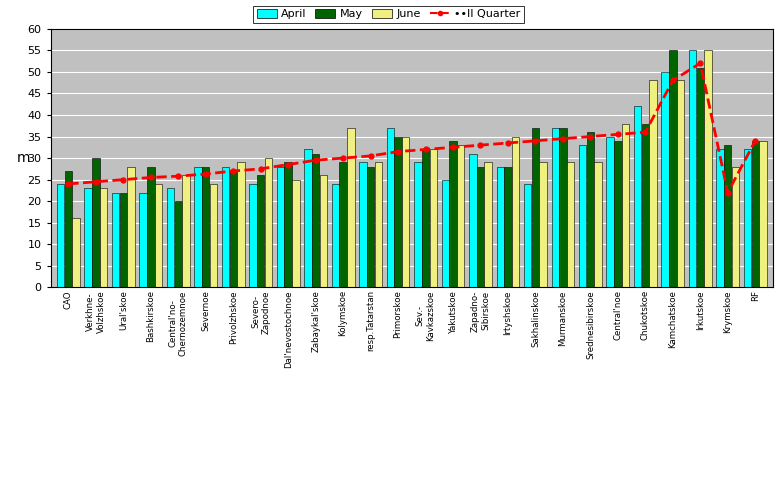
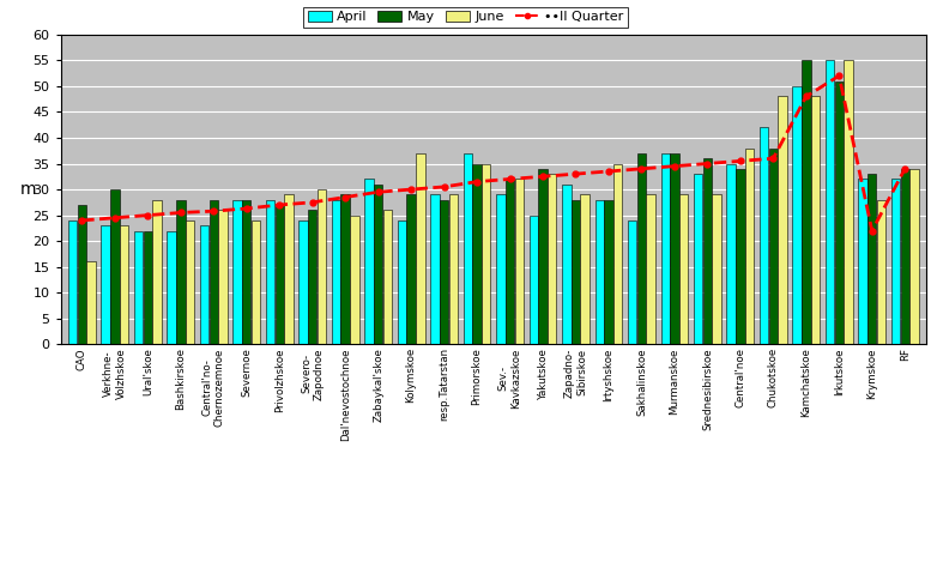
May/Central'no- Chernozemnoe: 20 -> 28
